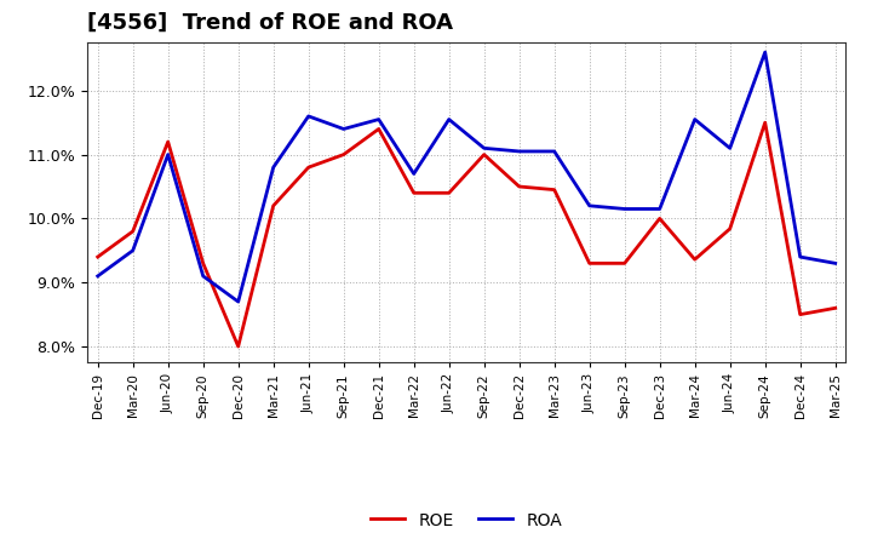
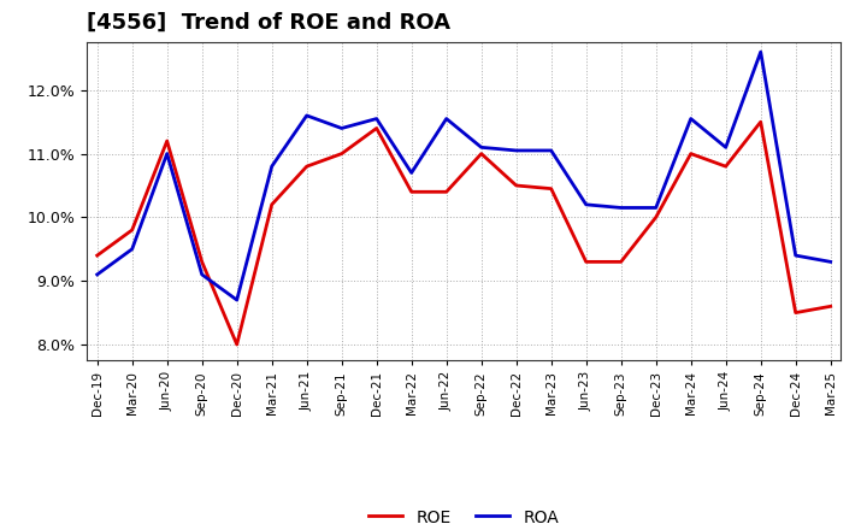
ROE/Mar-24: 9.36% -> 11.00%
ROE/Jun-24: 9.84% -> 10.80%
